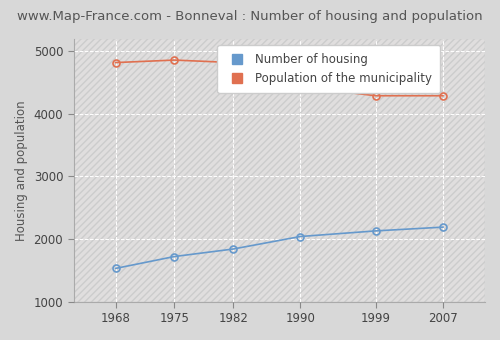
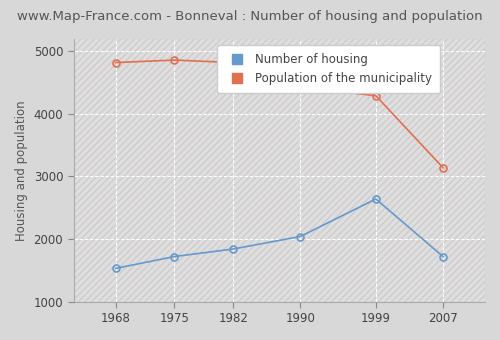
Number of housing/1999: 2130 -> 2640
Number of housing/2007: 2190 -> 1720
Population of the municipality/2007: 4290 -> 3140
